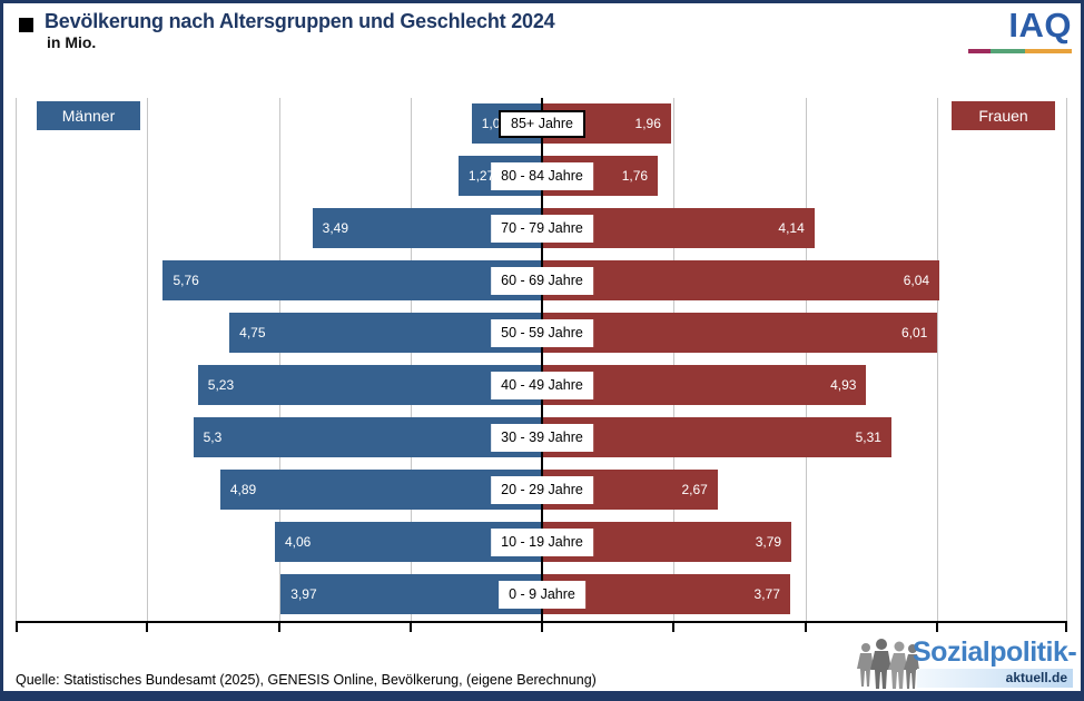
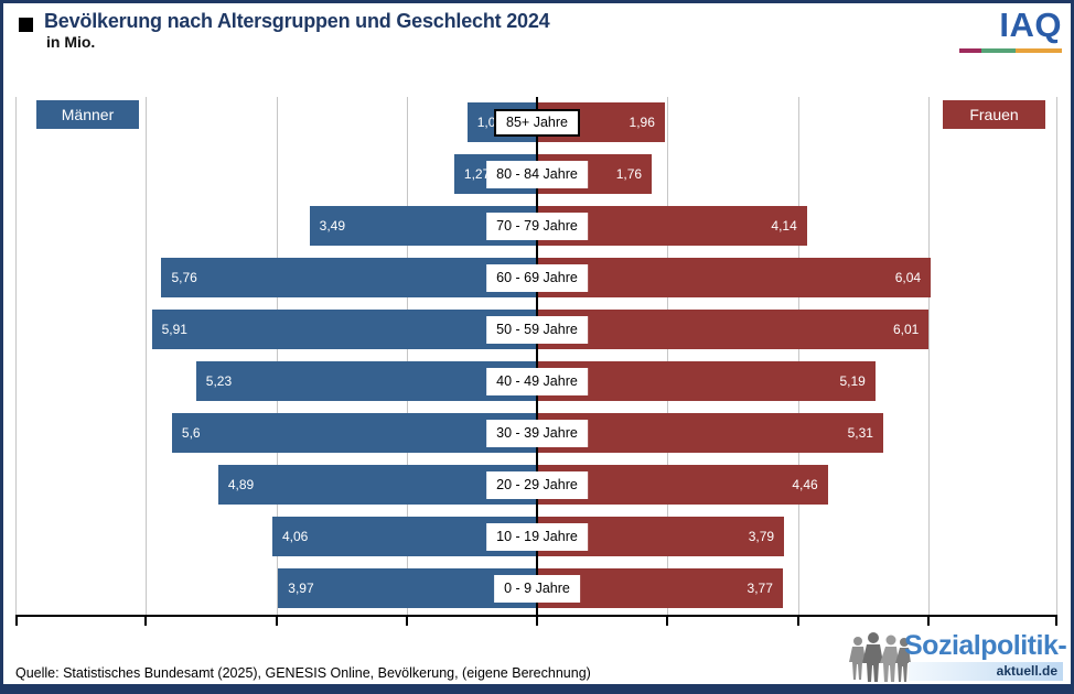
Männer/50 - 59 Jahre: 4,75 -> 5,91
Frauen/40 - 49 Jahre: 4,93 -> 5,19
Männer/30 - 39 Jahre: 5,3 -> 5,6
Frauen/20 - 29 Jahre: 2,67 -> 4,46
